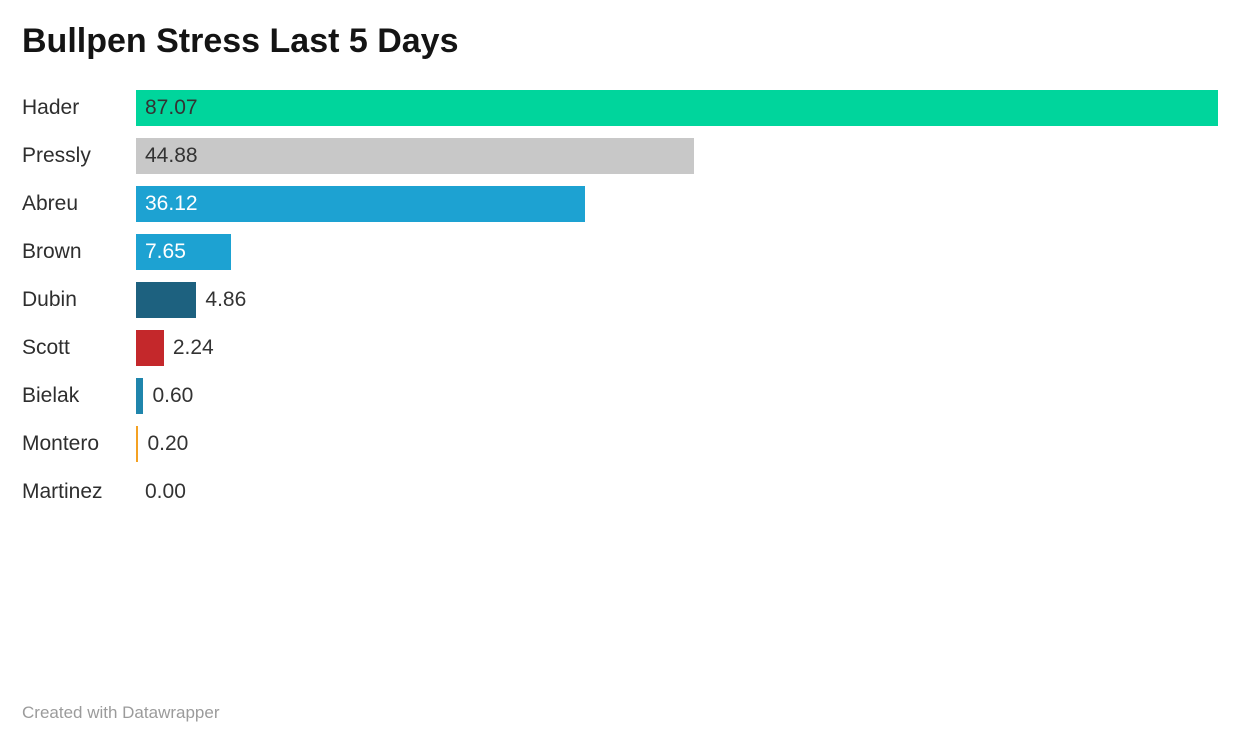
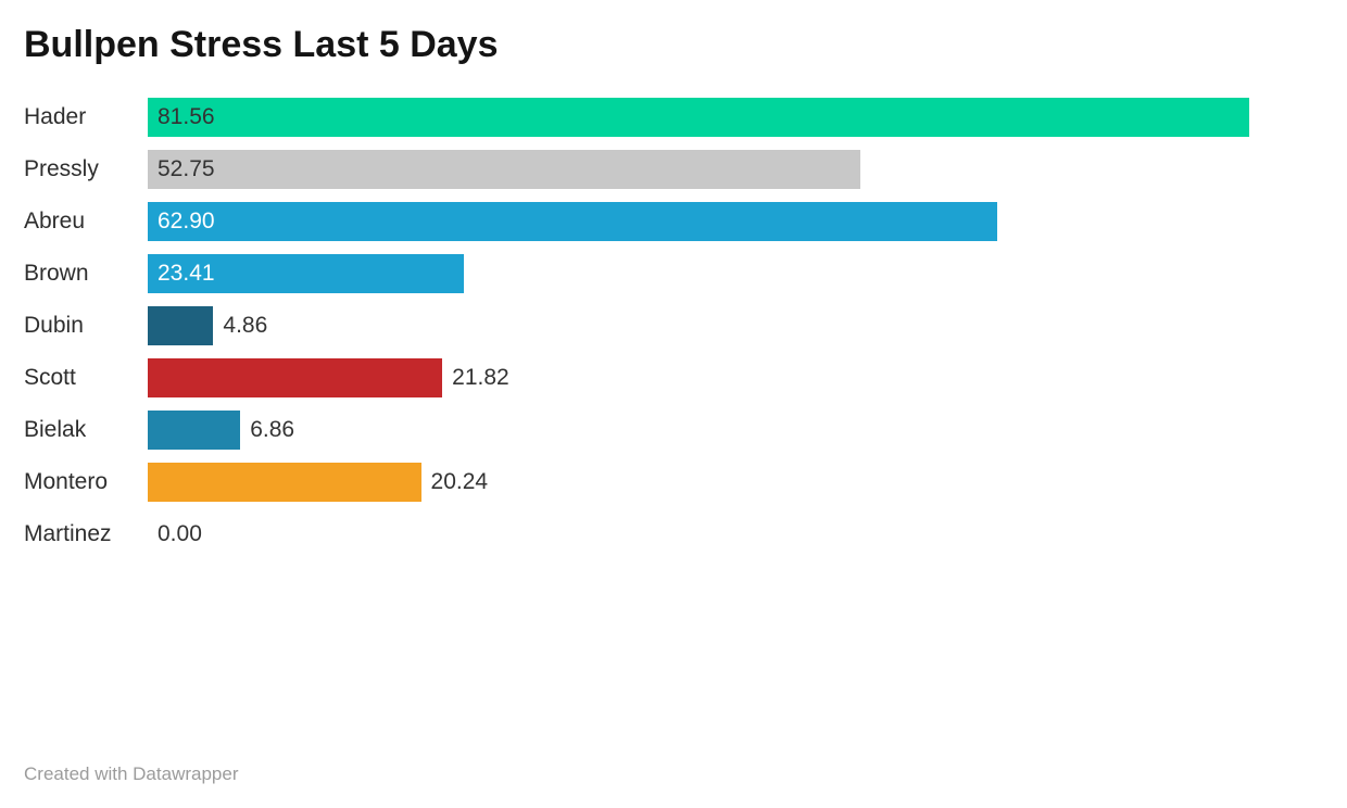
Hader: 87.07 -> 81.56
Pressly: 44.88 -> 52.75
Abreu: 36.12 -> 62.90
Brown: 7.65 -> 23.41
Scott: 2.24 -> 21.82
Bielak: 0.60 -> 6.86
Montero: 0.20 -> 20.24
